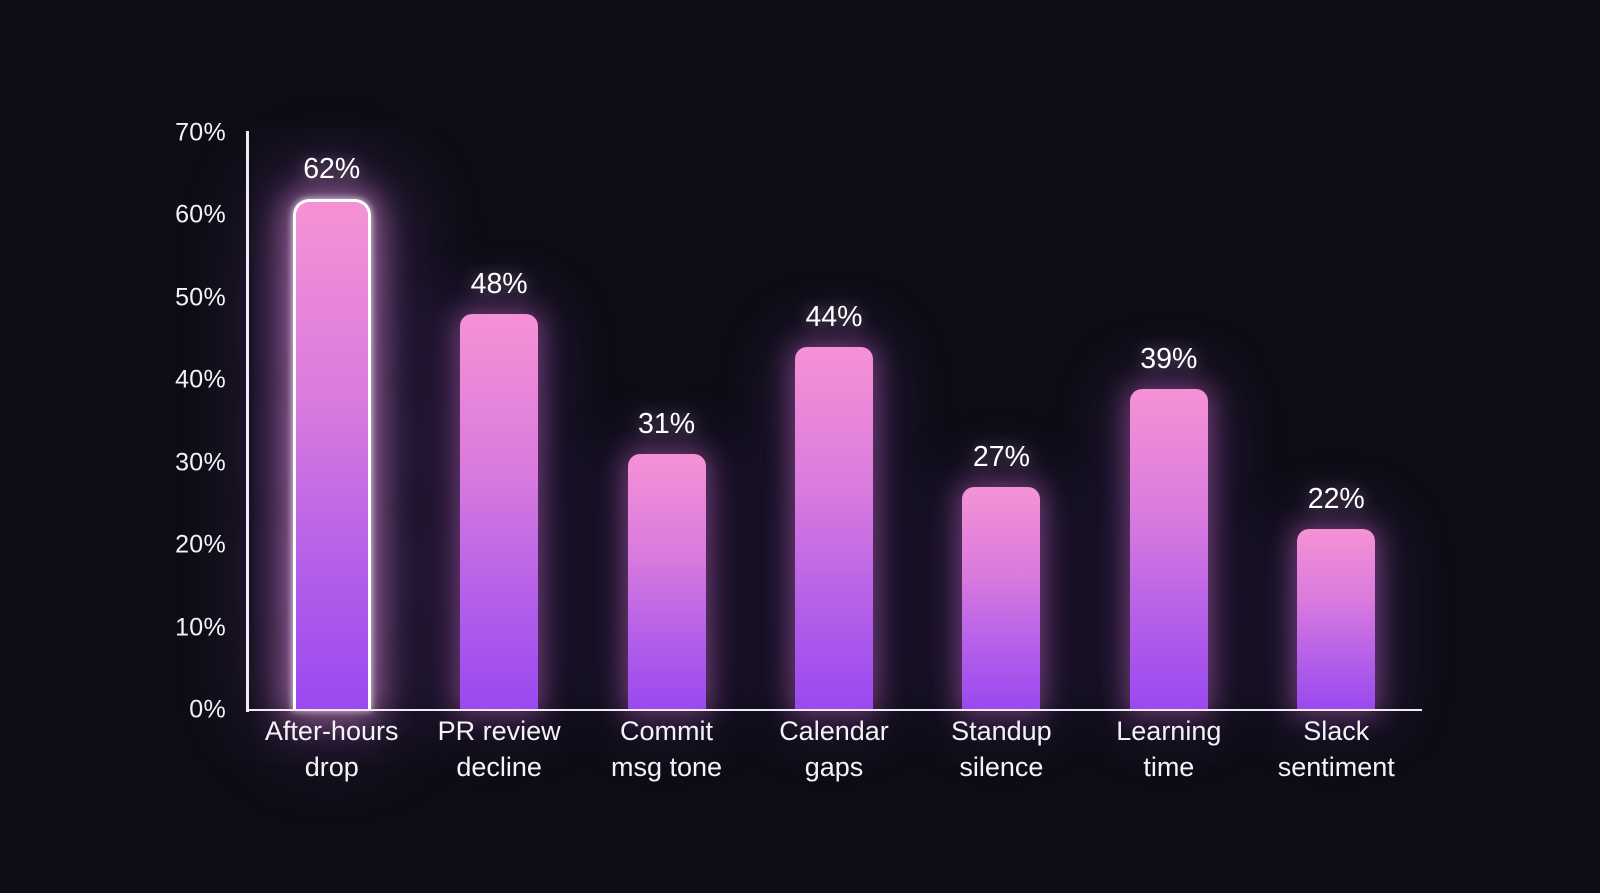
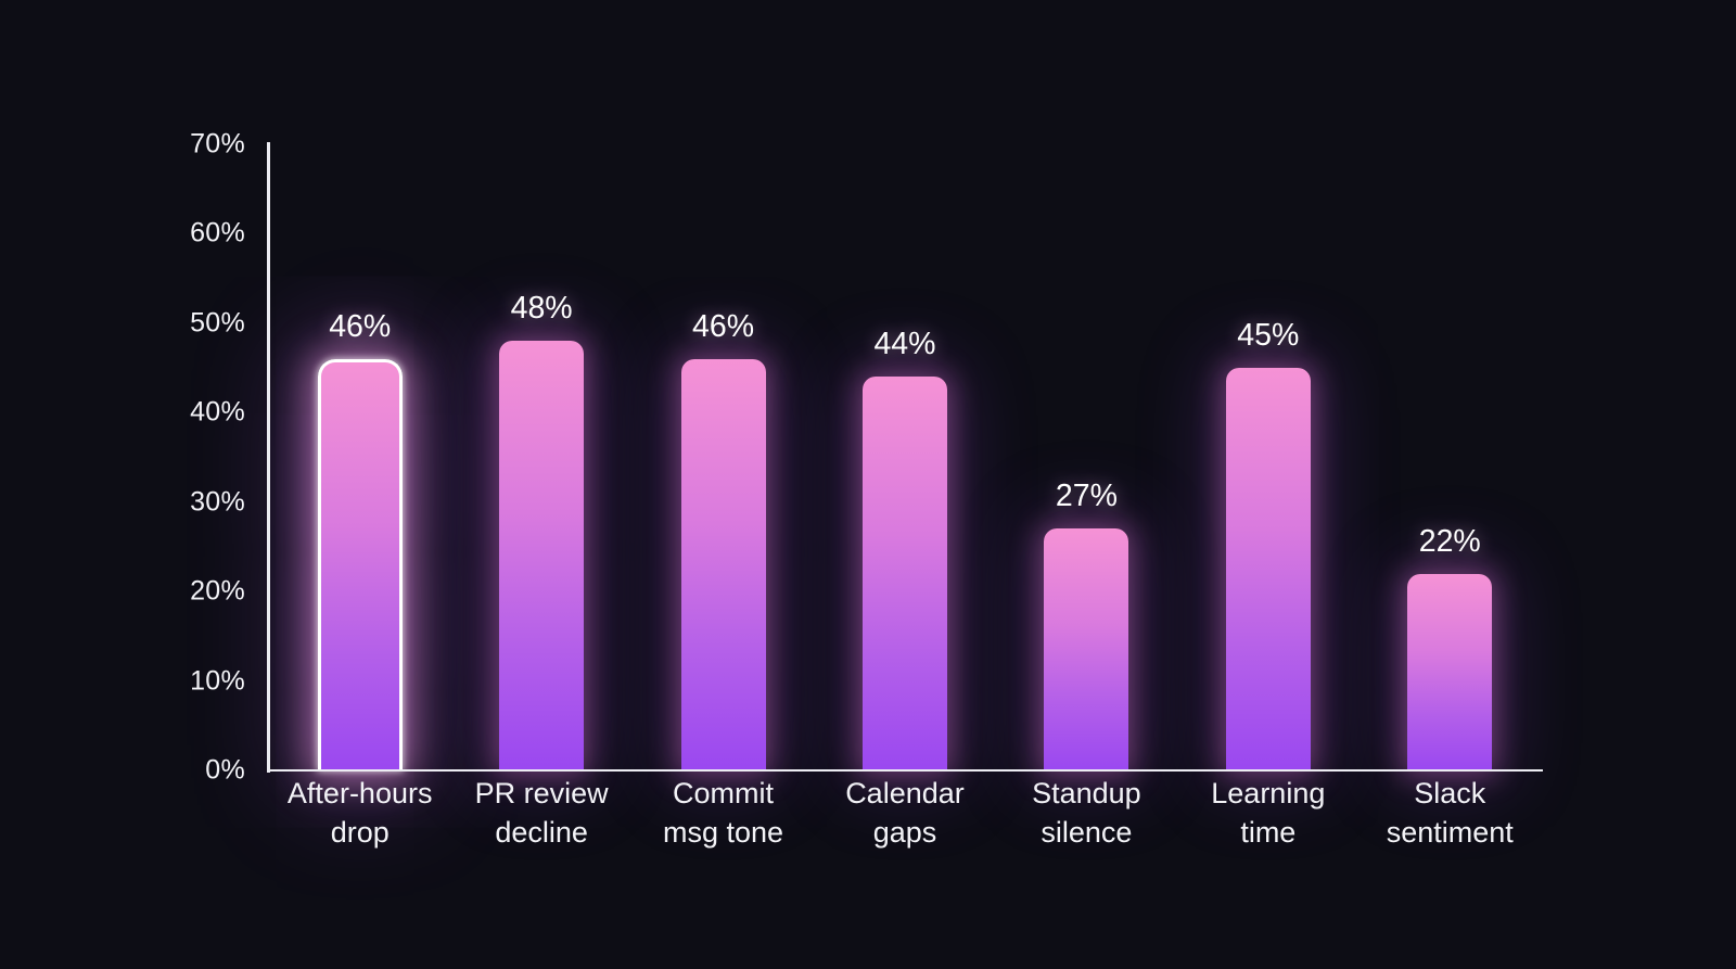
After-hours drop: 62% -> 46%
Commit msg tone: 31% -> 46%
Learning time: 39% -> 45%
